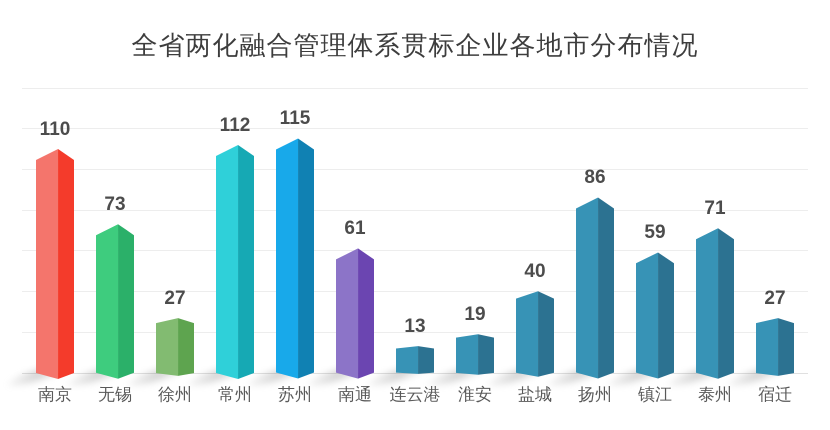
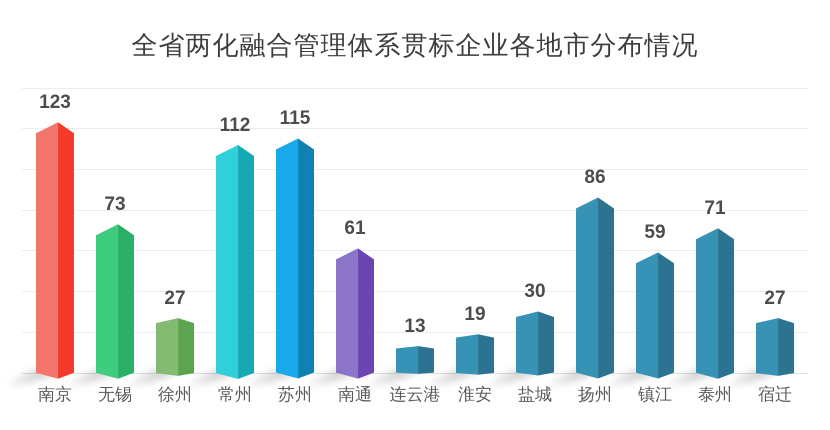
南京: 110 -> 123
盐城: 40 -> 30
